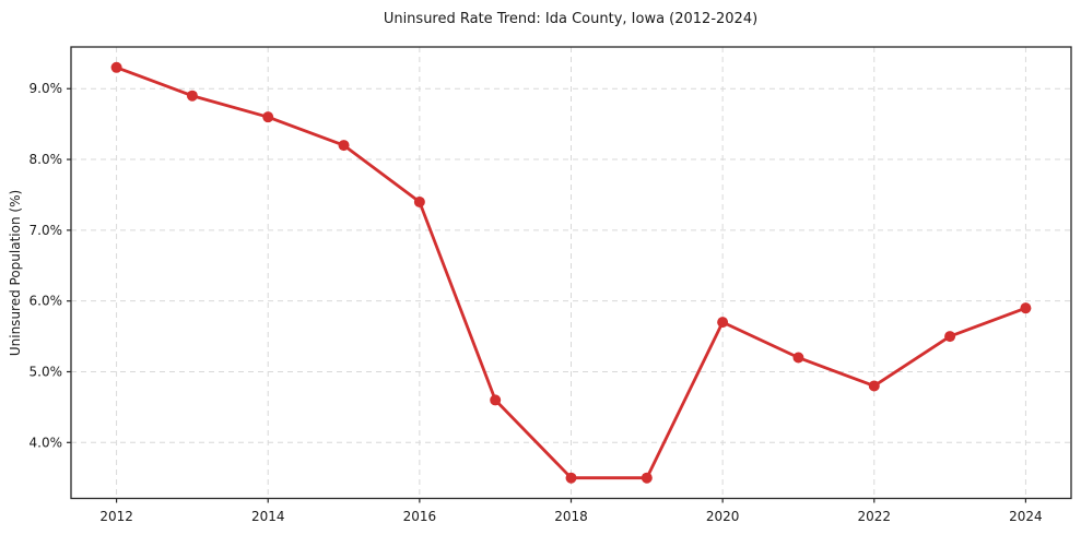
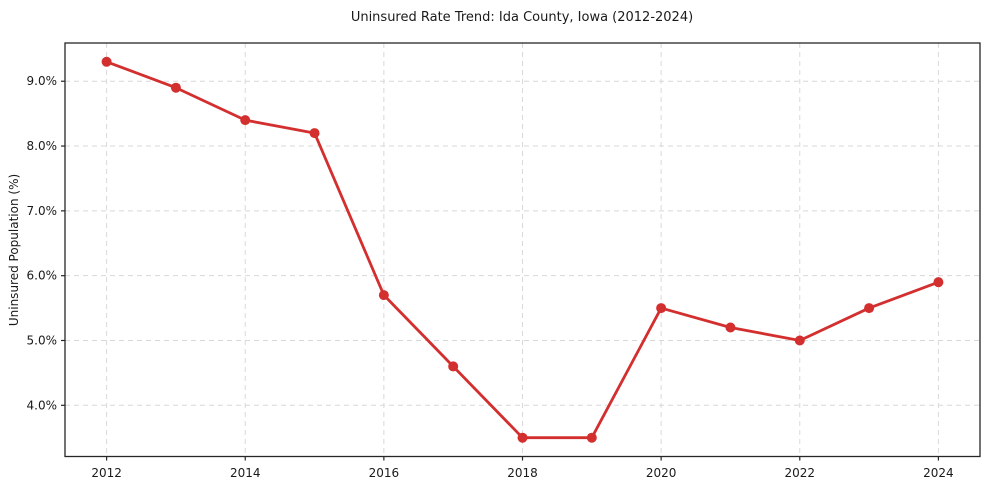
2014: 8.6% -> 8.4%
2016: 7.4% -> 5.7%
2020: 5.7% -> 5.5%
2022: 4.8% -> 5.0%
